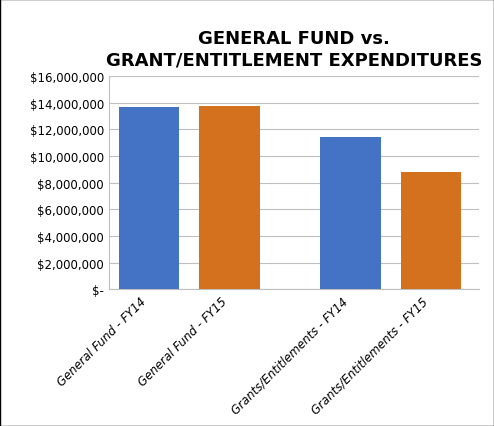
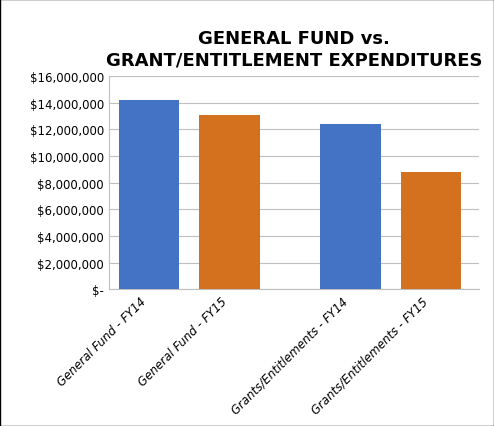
General Fund - FY14: $13,700,000 -> $14,200,000
General Fund - FY15: $13,800,000 -> $13,100,000
Grants/Entitlements - FY14: $11,400,000 -> $12,400,000
